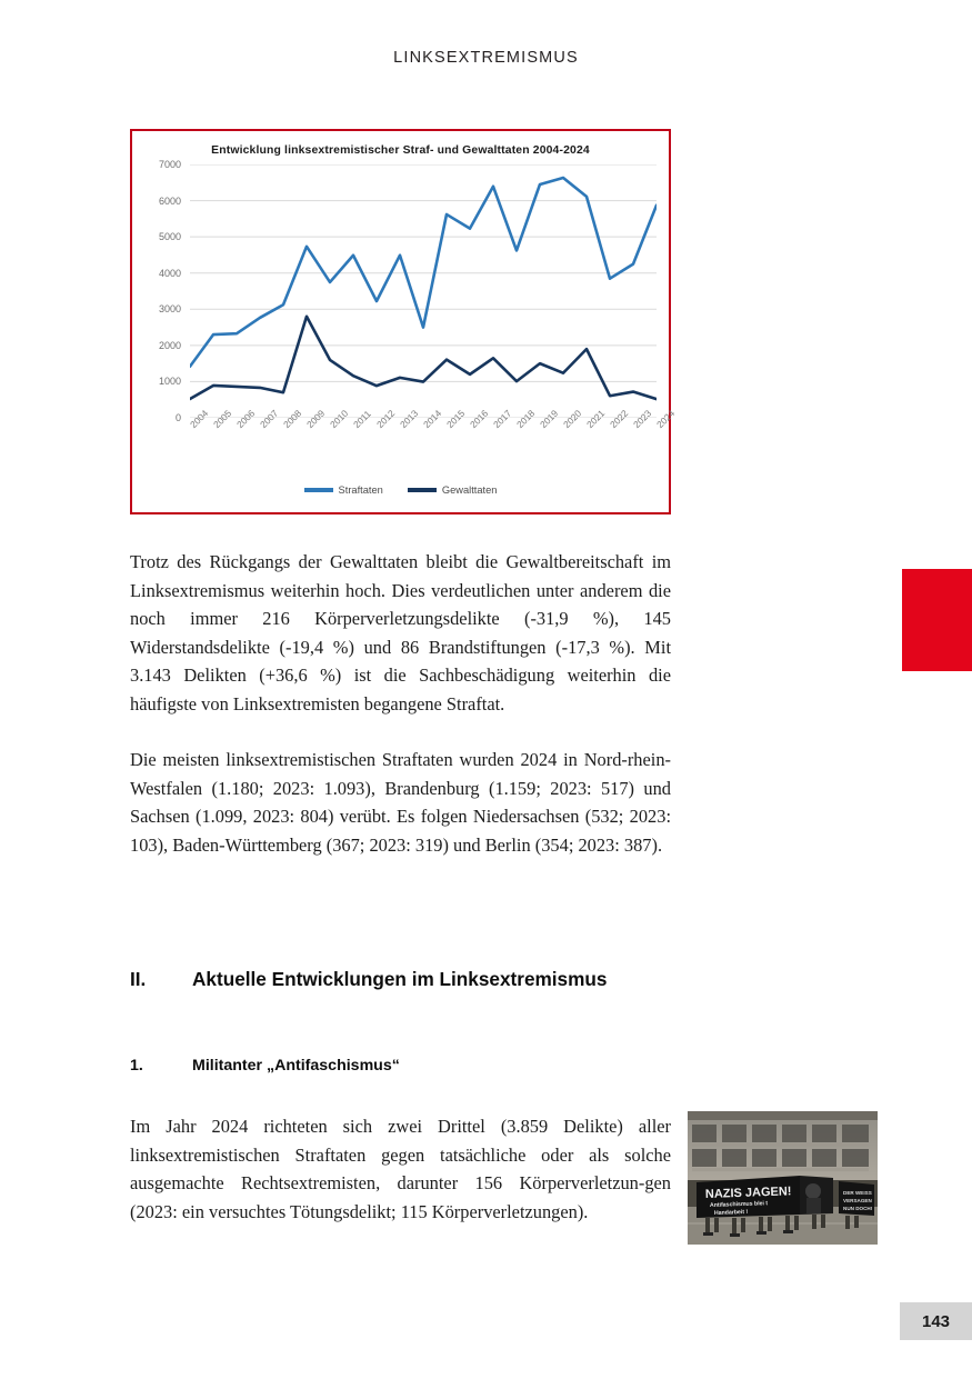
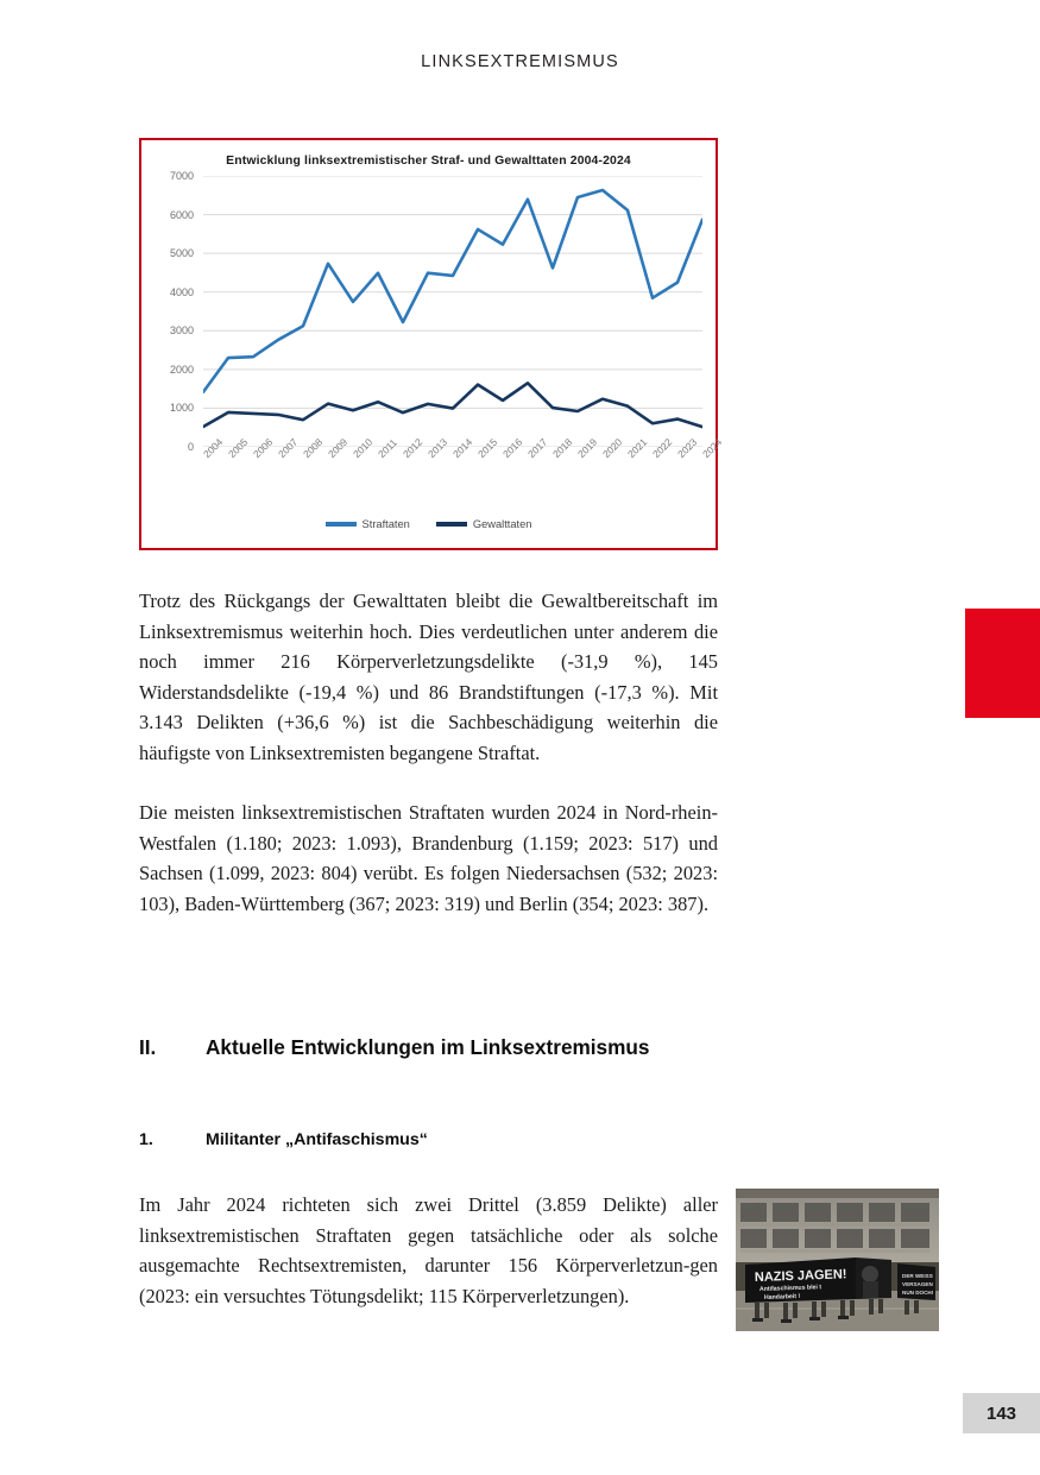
Gewalttaten/2009: 2800 -> 1100
Gewalttaten/2010: 1600 -> 900
Straftaten/2014: 2500 -> 4400
Gewalttaten/2019: 1500 -> 900
Gewalttaten/2021: 1900 -> 1100
